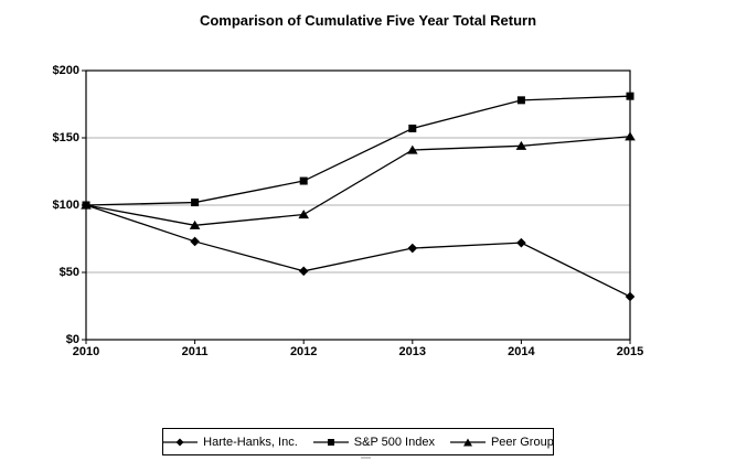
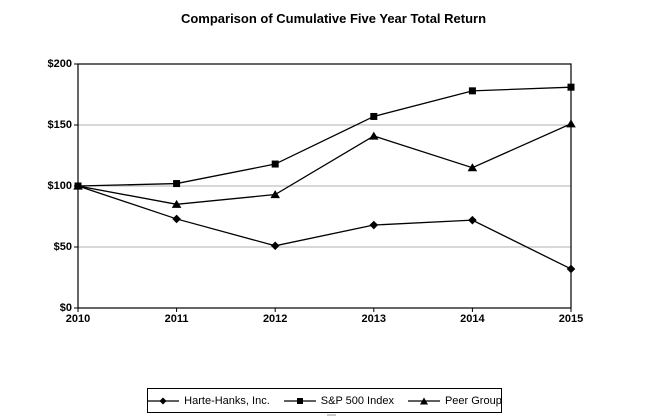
Peer Group/2014: $144 -> $115
